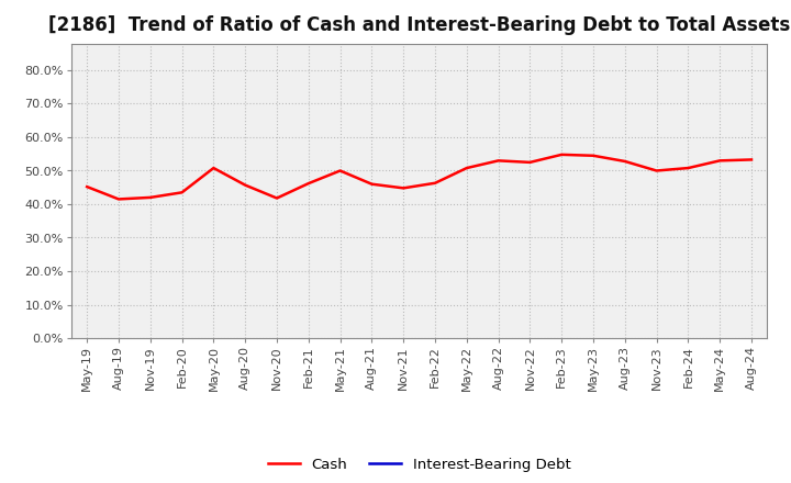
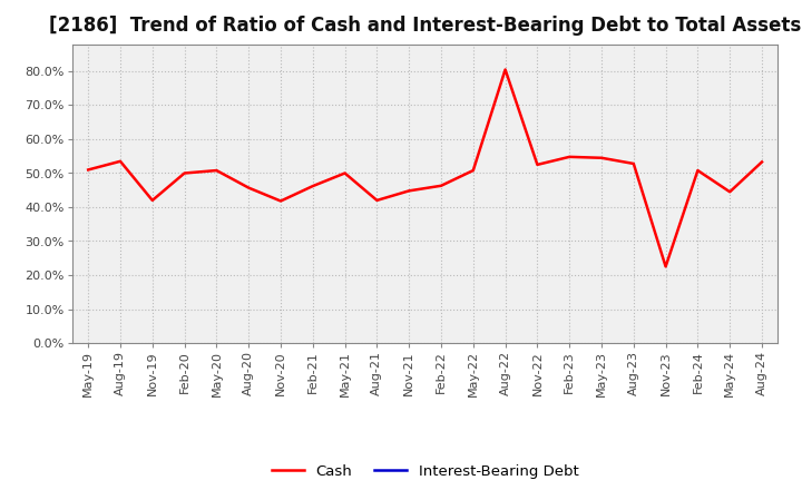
May-19: 45.2% -> 51.0%
Aug-19: 41.5% -> 53.5%
Feb-20: 43.5% -> 50.0%
Aug-21: 46.0% -> 42.0%
Aug-22: 53.0% -> 80.5%
Nov-23: 50.0% -> 22.5%
May-24: 53.0% -> 44.5%
